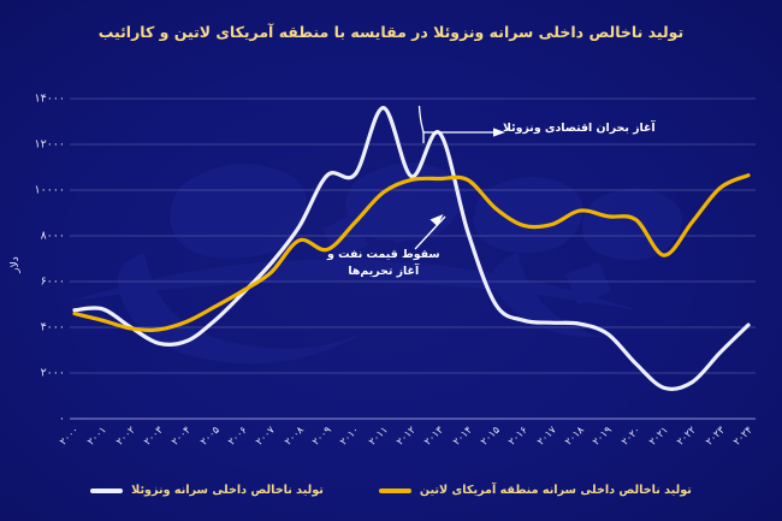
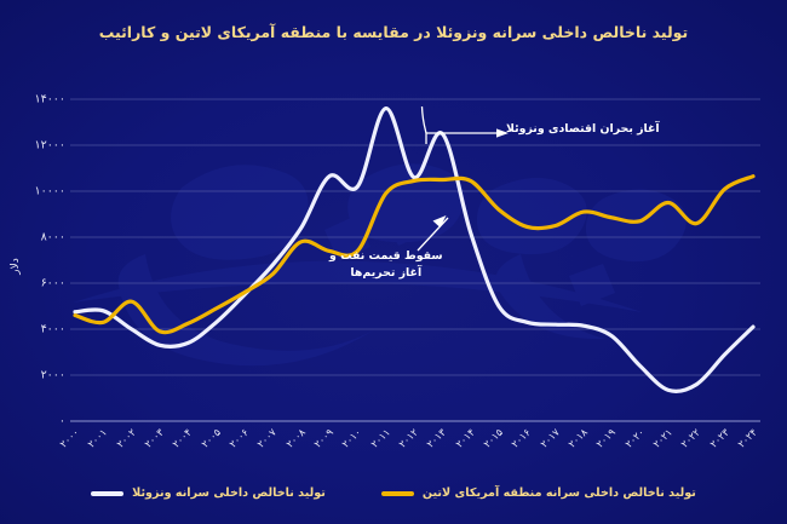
تولید ناخالص داخلی سرانه منطقه آمریکای لاتین/۲۰۰۲: 4000 -> 5200
تولید ناخالص داخلی سرانه ونزوئلا/۲۰۱۰: 10700 -> 10200
تولید ناخالص داخلی سرانه منطقه آمریکای لاتین/۲۰۱۰: 8600 -> 7400
تولید ناخالص داخلی سرانه منطقه آمریکای لاتین/۲۰۲۱: 7200 -> 9500
